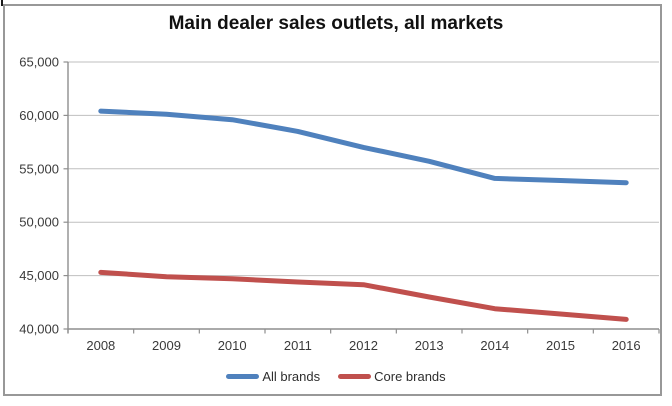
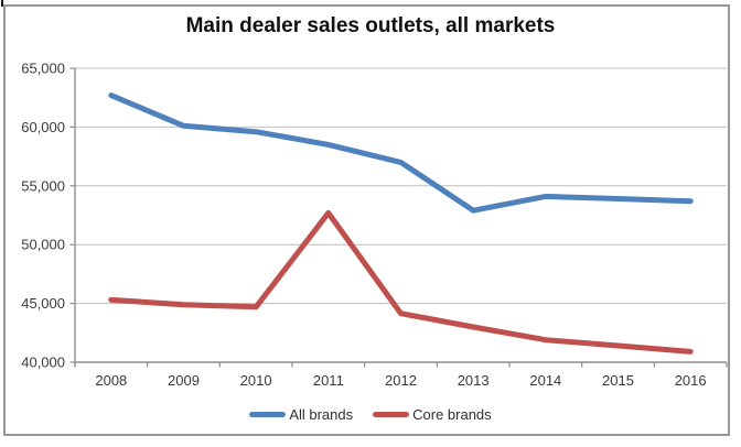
All brands/2008: 60400 -> 62700
Core brands/2011: 44400 -> 52700
All brands/2013: 55700 -> 52900
